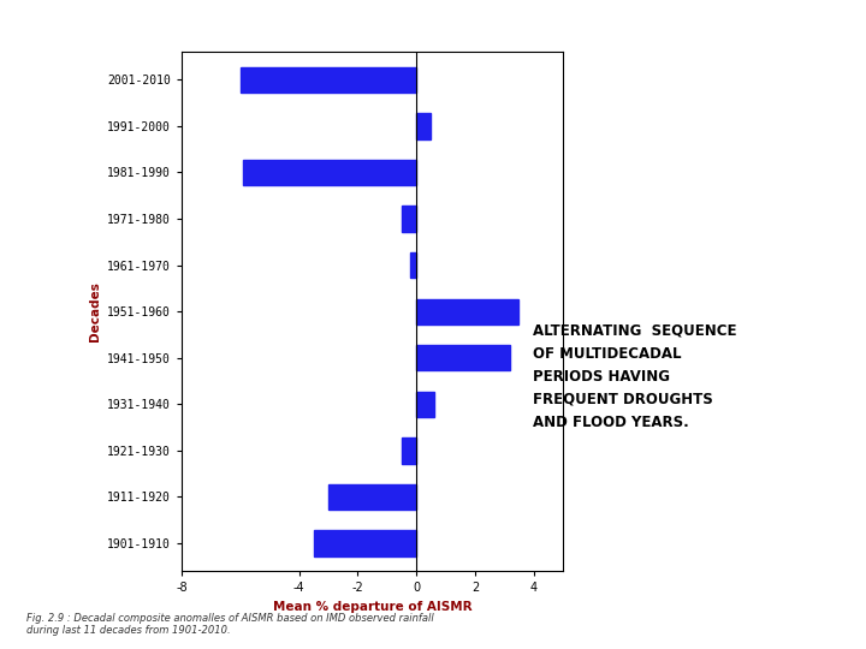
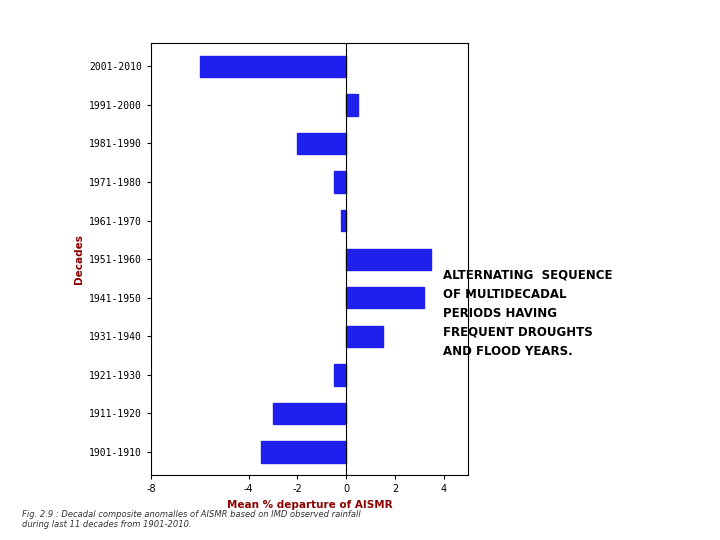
1981-1990: -5.9 -> -2.0
1931-1940: 0.6 -> 1.5
